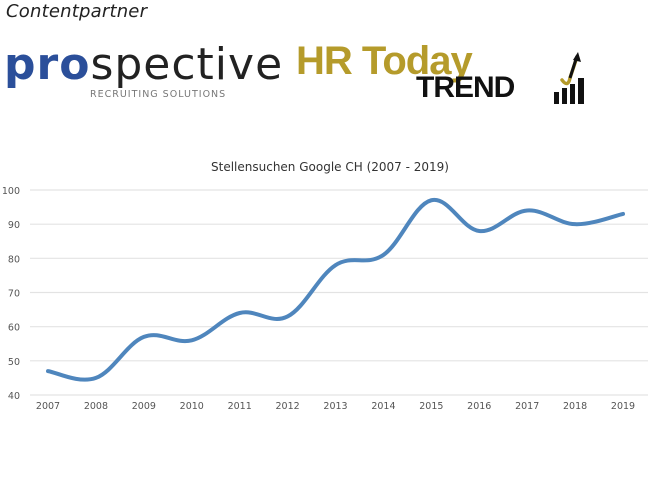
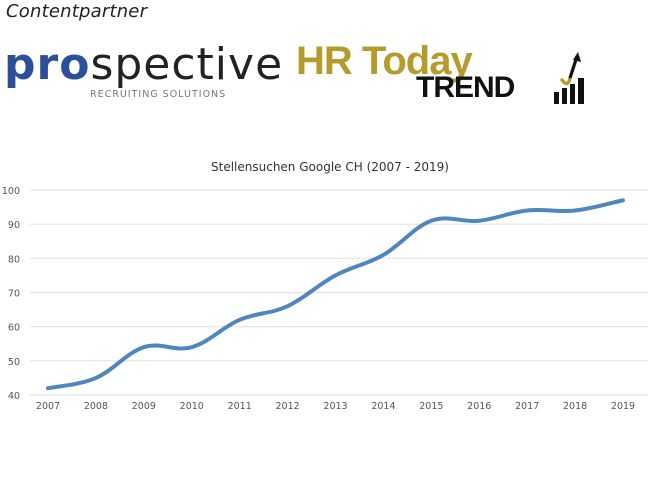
2007: 47 -> 42
2009: 57 -> 54
2010: 56 -> 54
2011: 64 -> 62
2012: 63 -> 66
2013: 78 -> 75
2015: 97 -> 91
2016: 88 -> 91
2018: 90 -> 94
2019: 93 -> 97
